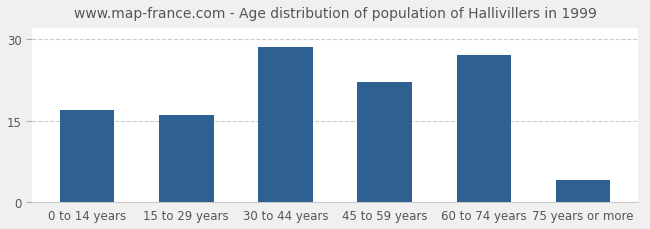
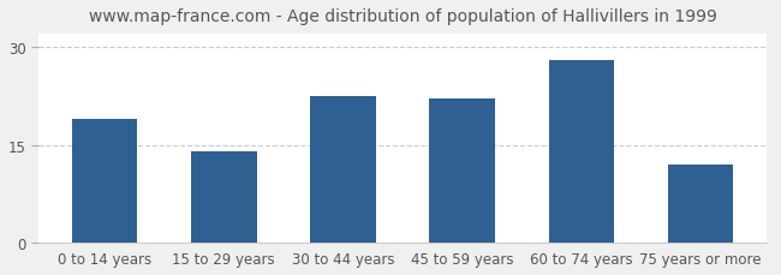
0 to 14 years: 17.0 -> 19.0
15 to 29 years: 16.0 -> 14.0
30 to 44 years: 28.5 -> 22.4
60 to 74 years: 27.0 -> 28.0
75 years or more: 4.0 -> 12.0
